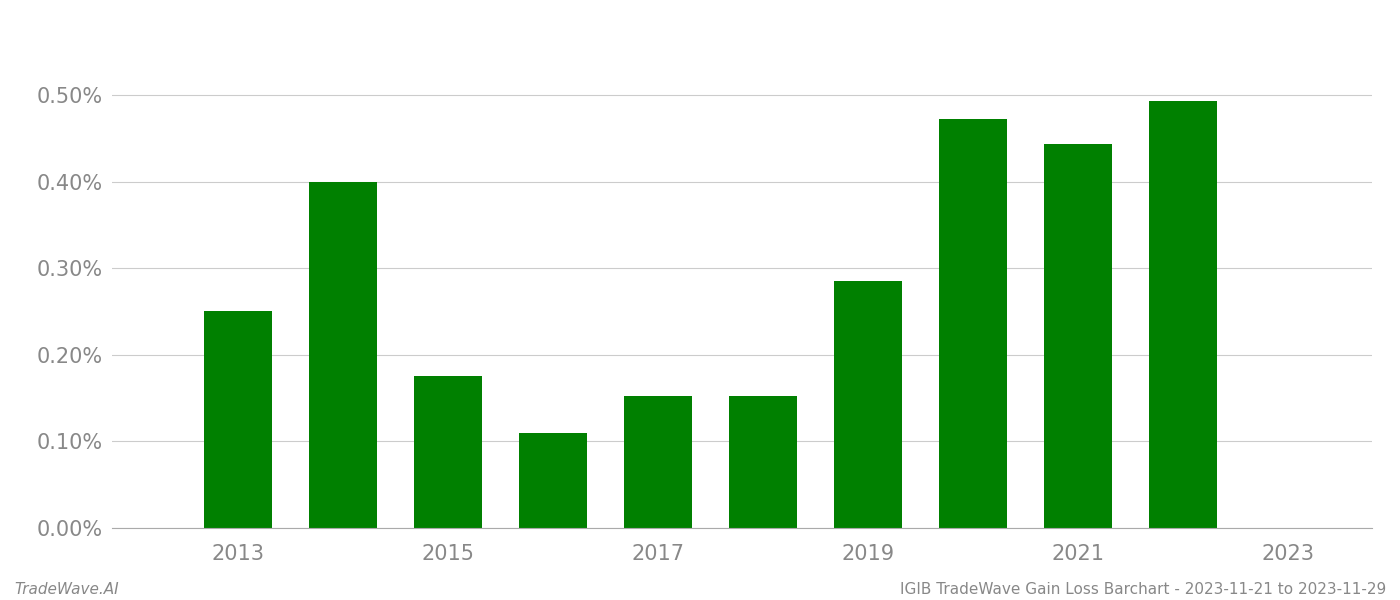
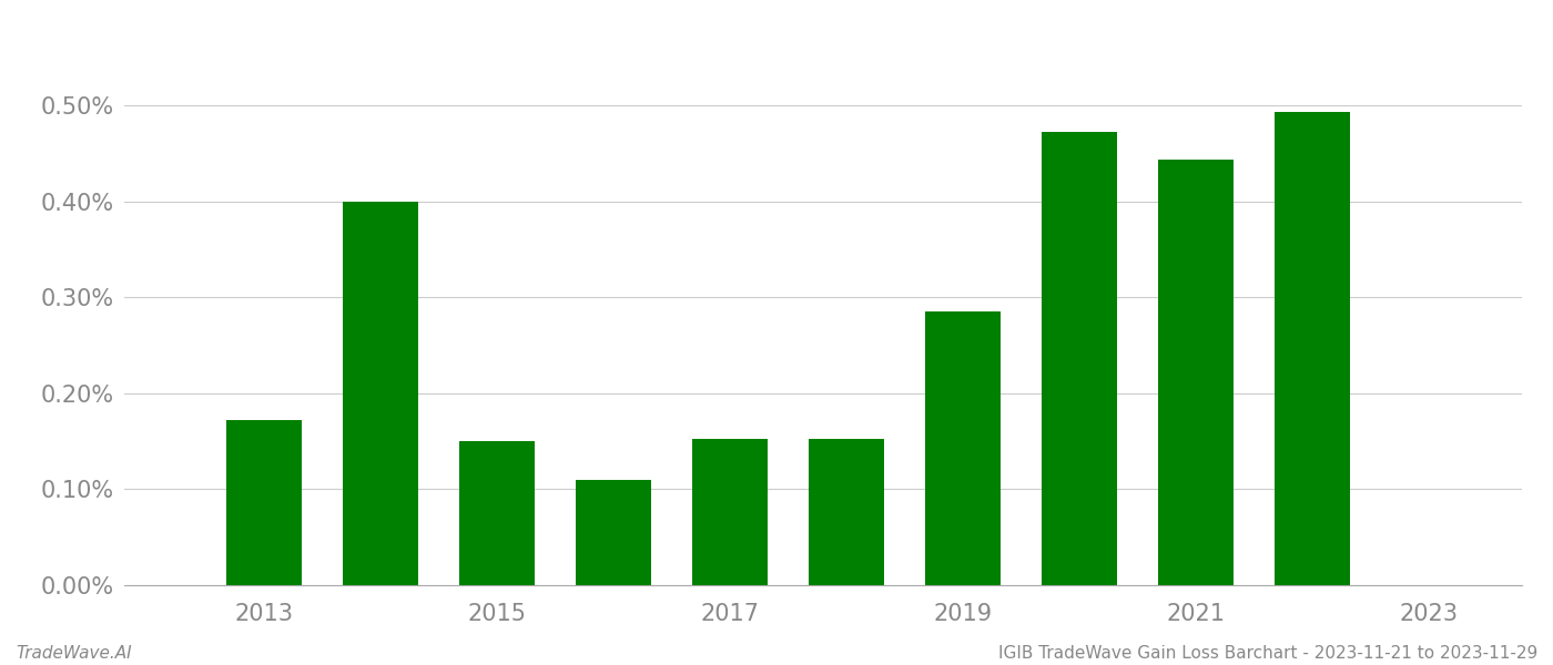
2013: 0.250% -> 0.172%
2015: 0.175% -> 0.150%
